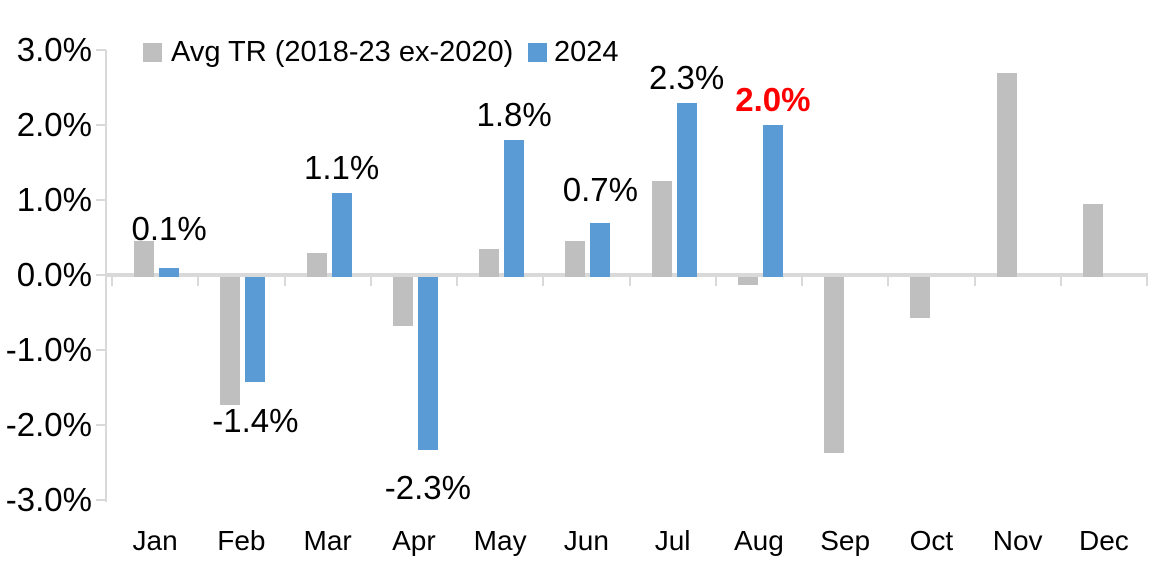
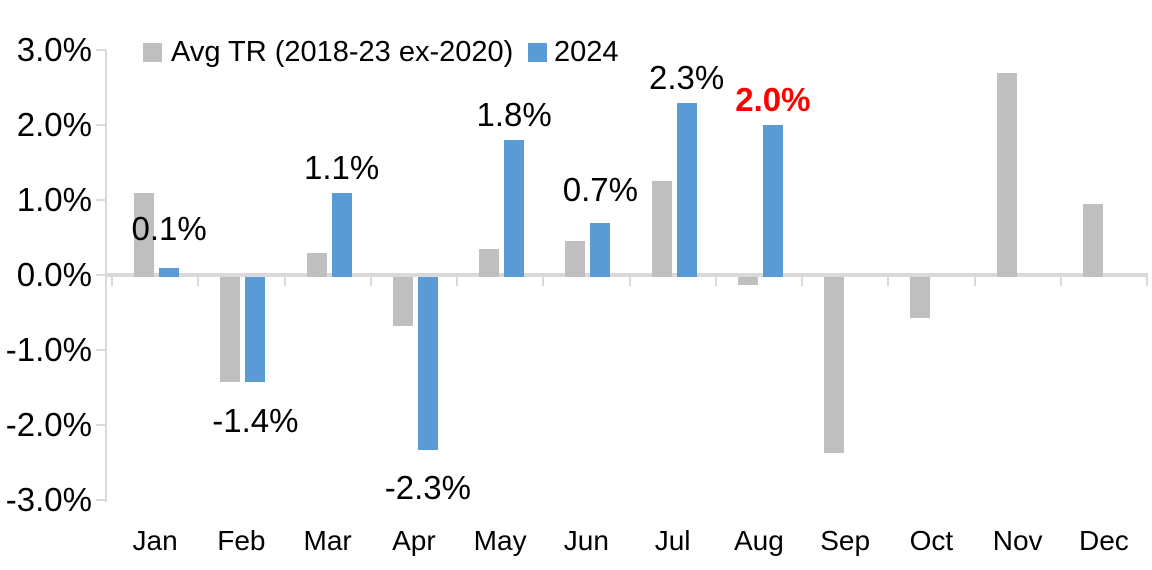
Avg TR (2018-23 ex-2020)/Jan: 0.5% -> 1.1%
Avg TR (2018-23 ex-2020)/Feb: -1.7% -> -1.4%
